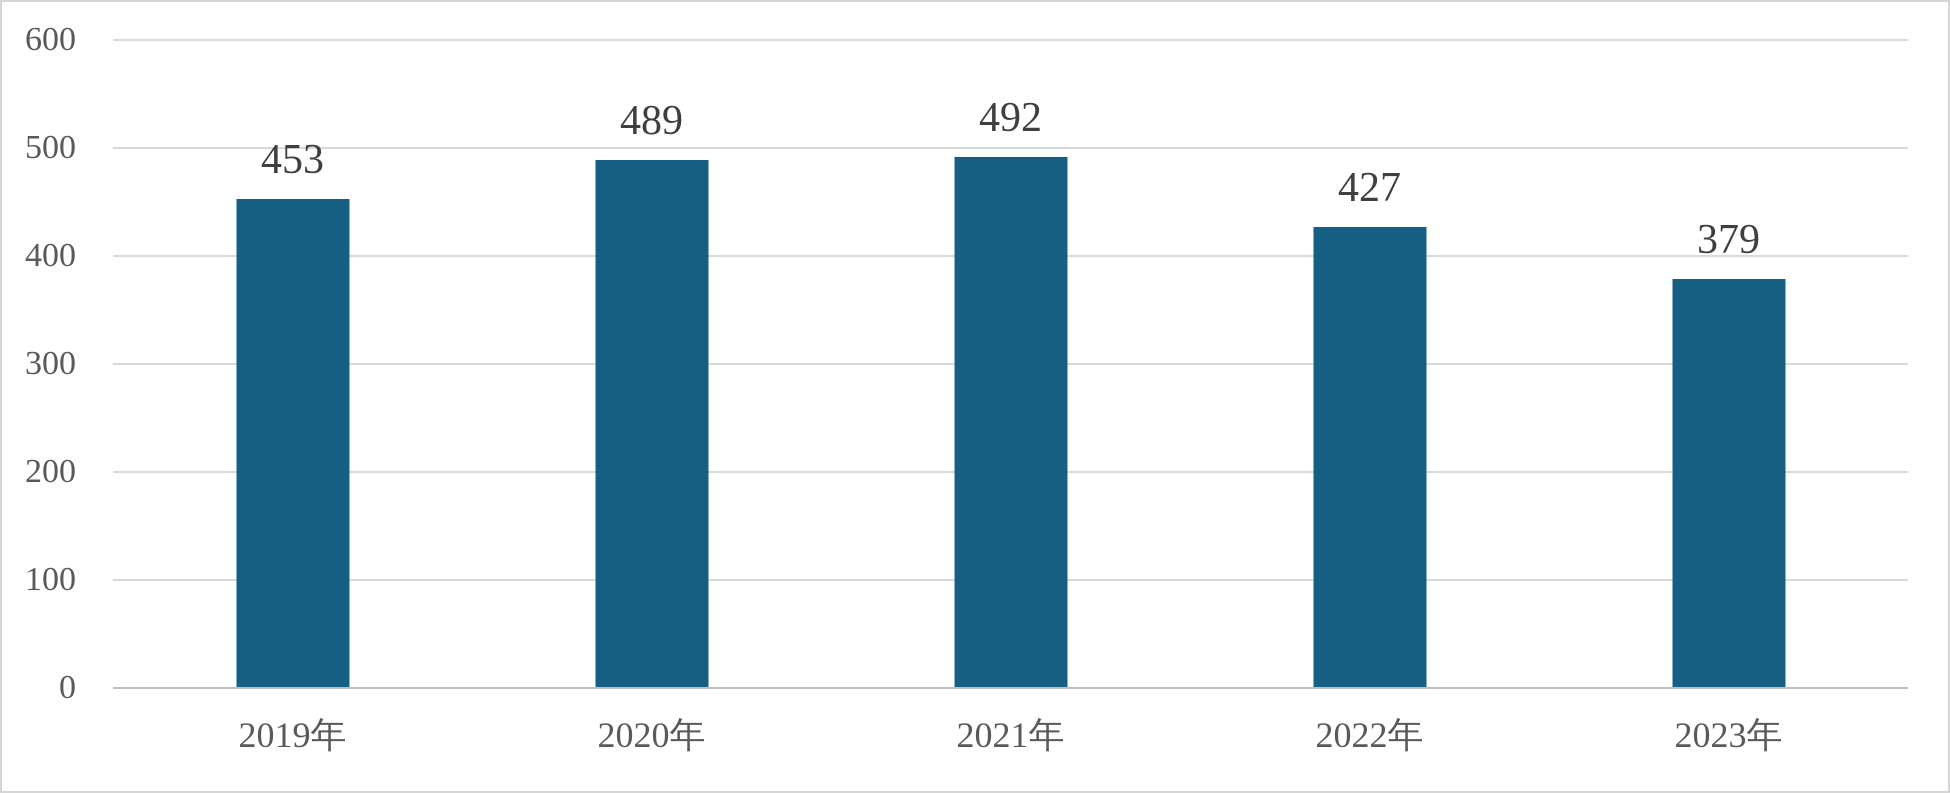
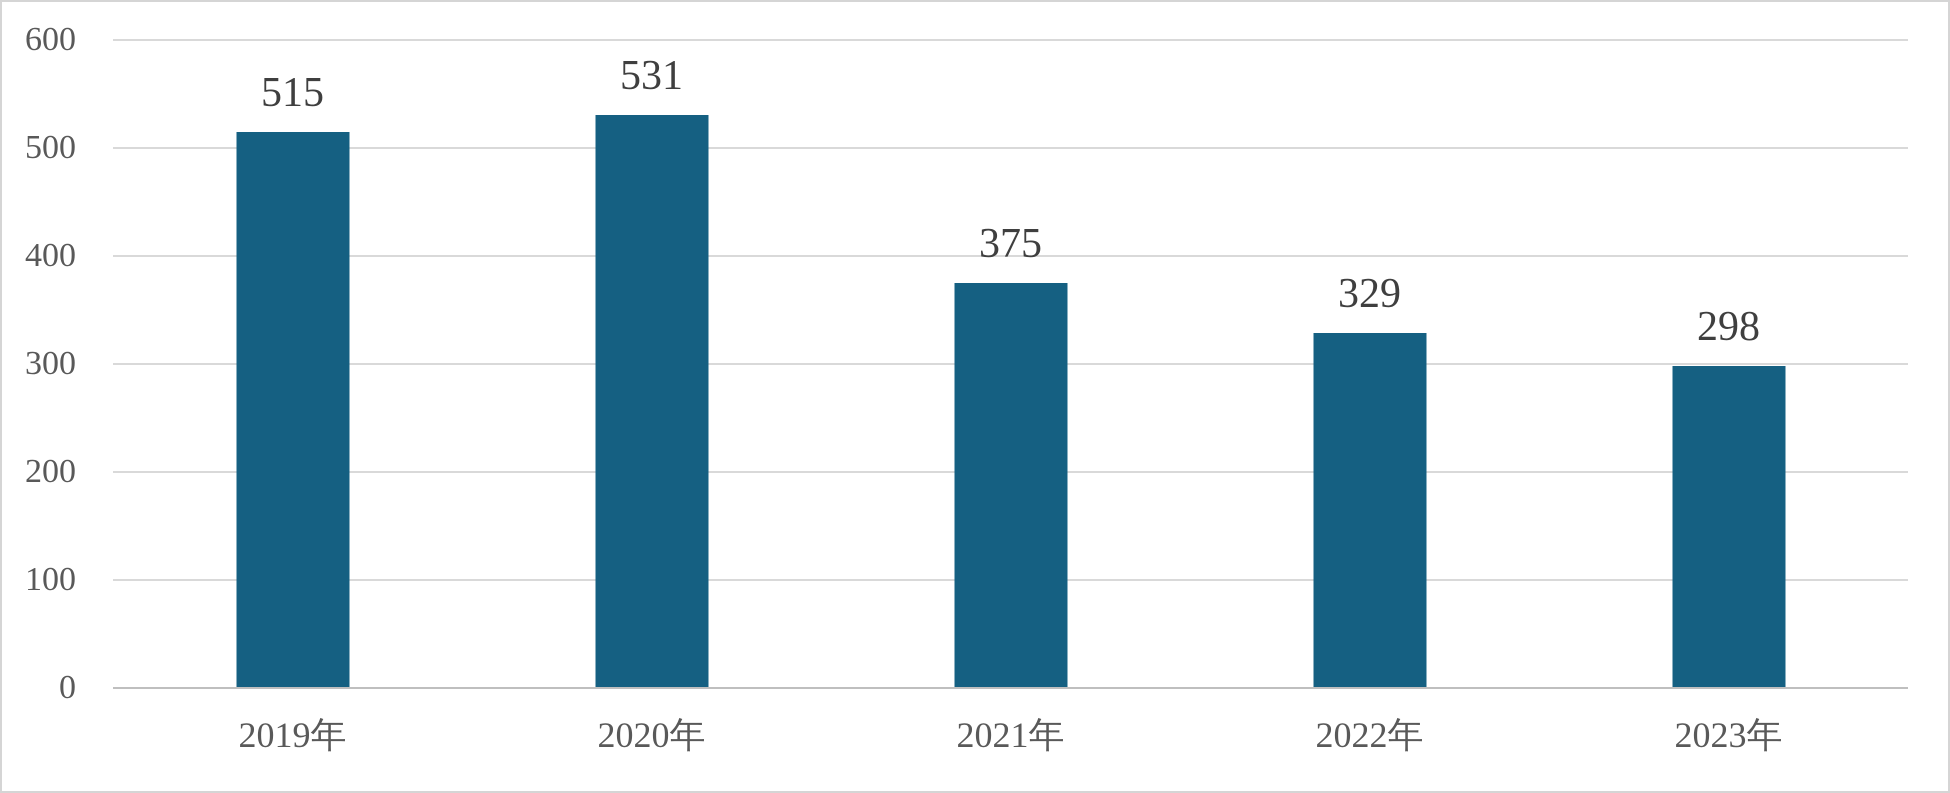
2019年: 453 -> 515
2020年: 489 -> 531
2021年: 492 -> 375
2022年: 427 -> 329
2023年: 379 -> 298
